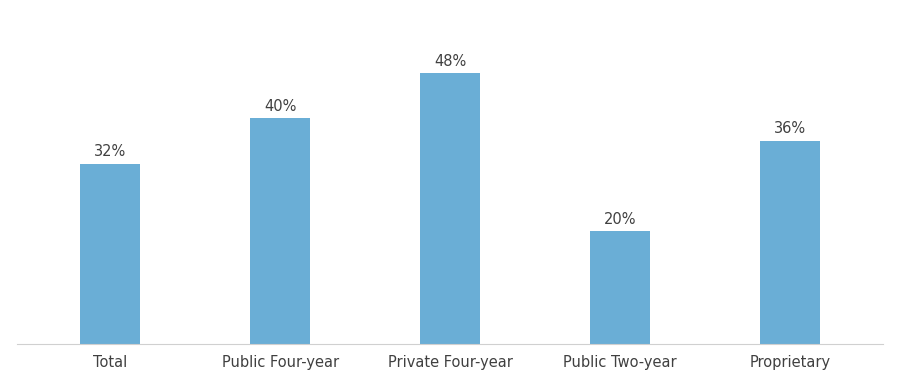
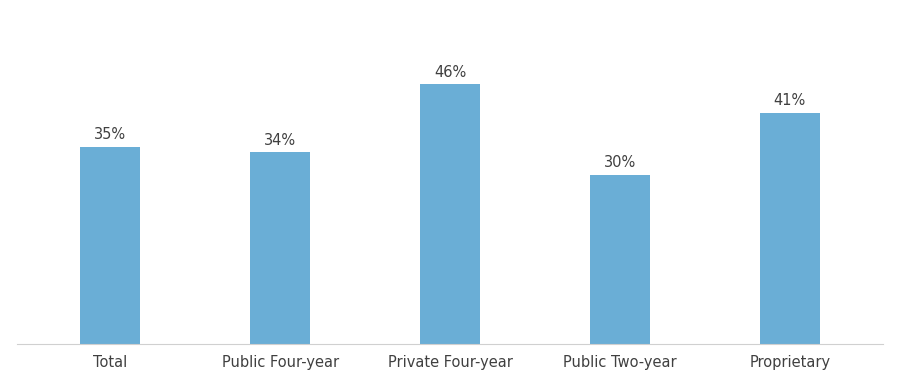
Total: 32% -> 35%
Public Four-year: 40% -> 34%
Private Four-year: 48% -> 46%
Public Two-year: 20% -> 30%
Proprietary: 36% -> 41%
